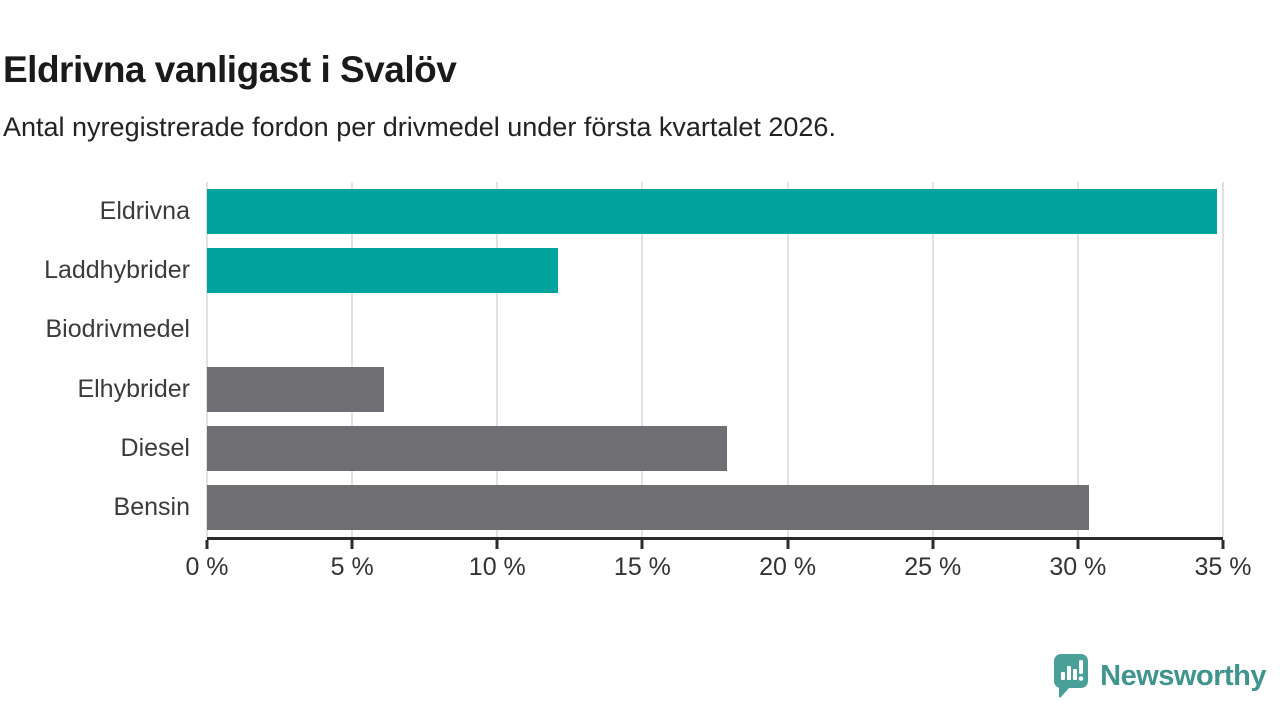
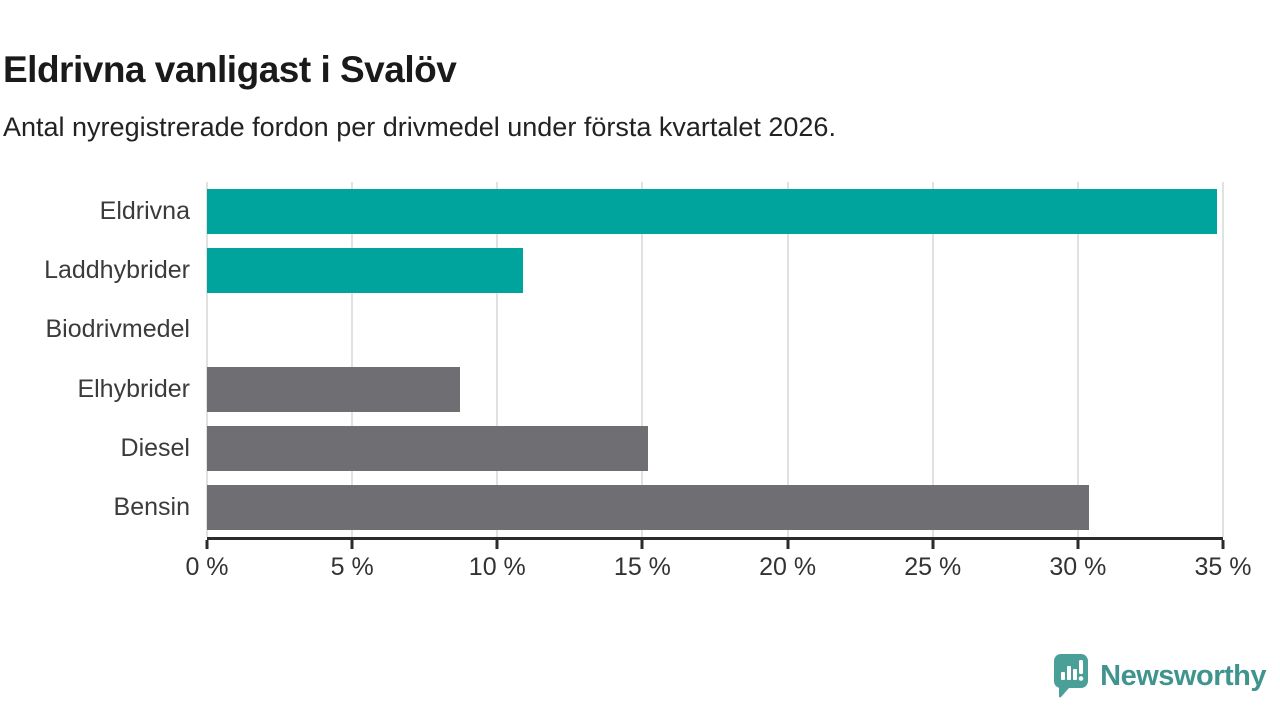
Laddhybrider: 12.1% -> 10.9%
Elhybrider: 6.1% -> 8.7%
Diesel: 17.9% -> 15.2%
